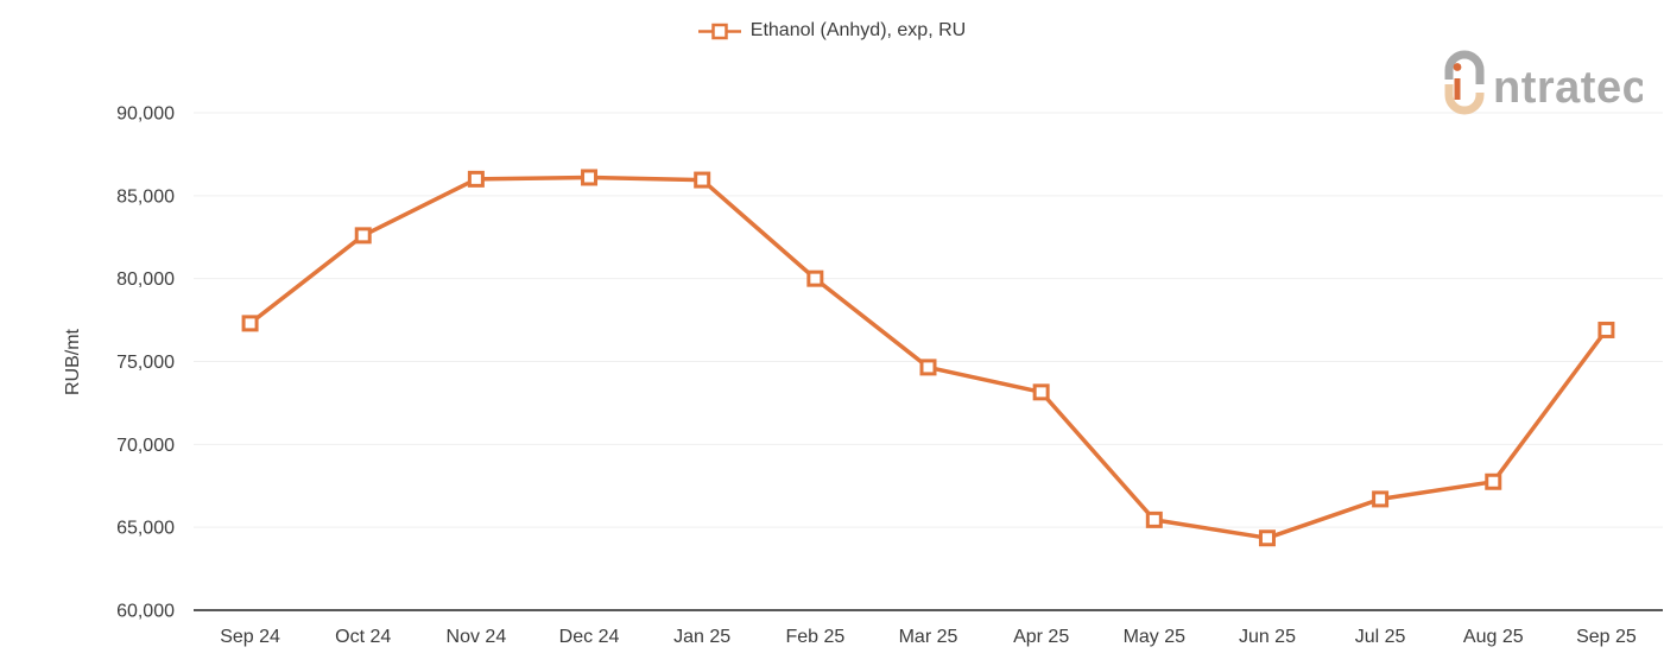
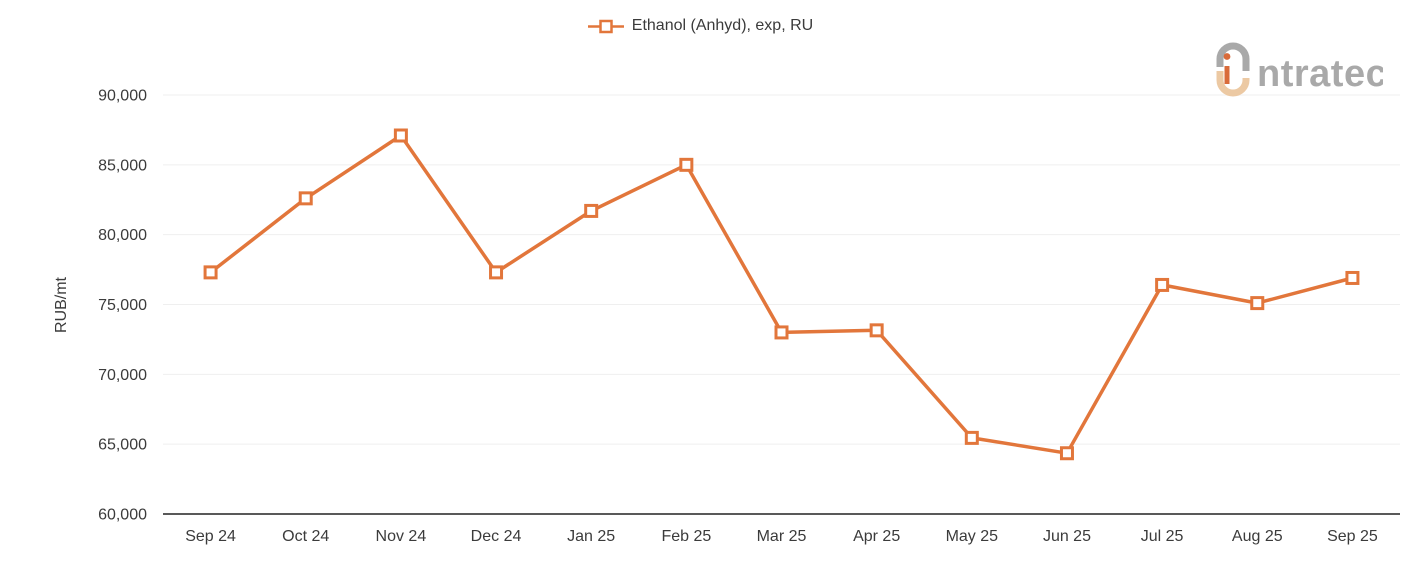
Nov 24: 86000 -> 87100
Dec 24: 86100 -> 77300
Jan 25: 86000 -> 81700
Feb 25: 80000 -> 85000
Mar 25: 74600 -> 73000
Jul 25: 66700 -> 76400
Aug 25: 67800 -> 75100
